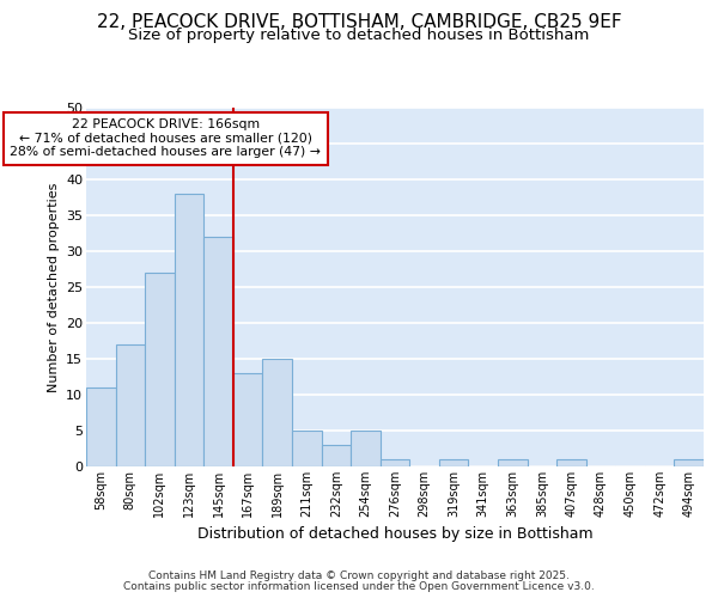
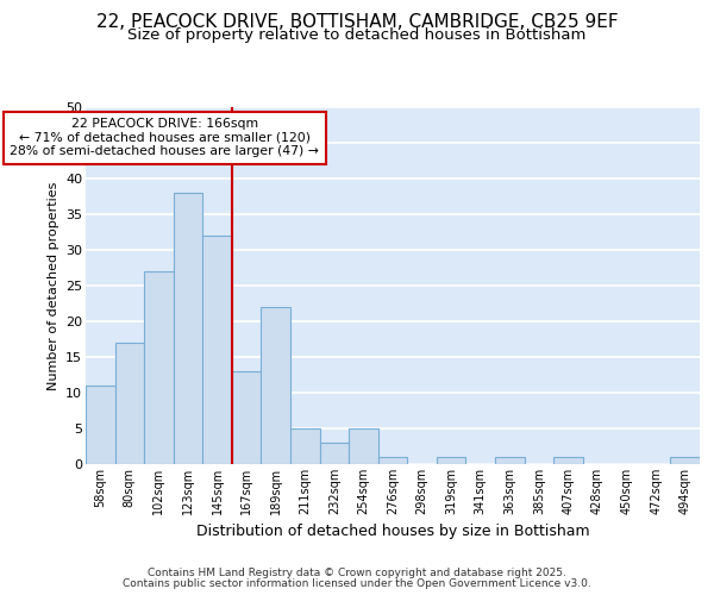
189sqm: 15 -> 22
